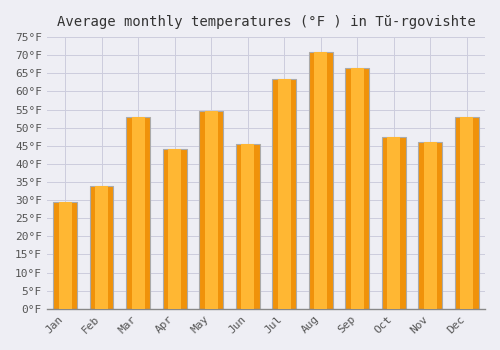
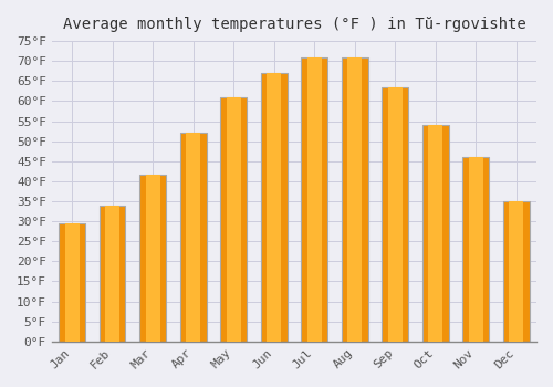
Mar: 53.0°F -> 41.5°F
Apr: 44.0°F -> 52.0°F
May: 54.5°F -> 61.0°F
Jun: 45.5°F -> 67.0°F
Jul: 63.5°F -> 71.0°F
Sep: 66.5°F -> 63.5°F
Oct: 47.5°F -> 54.0°F
Dec: 53.0°F -> 35.0°F
